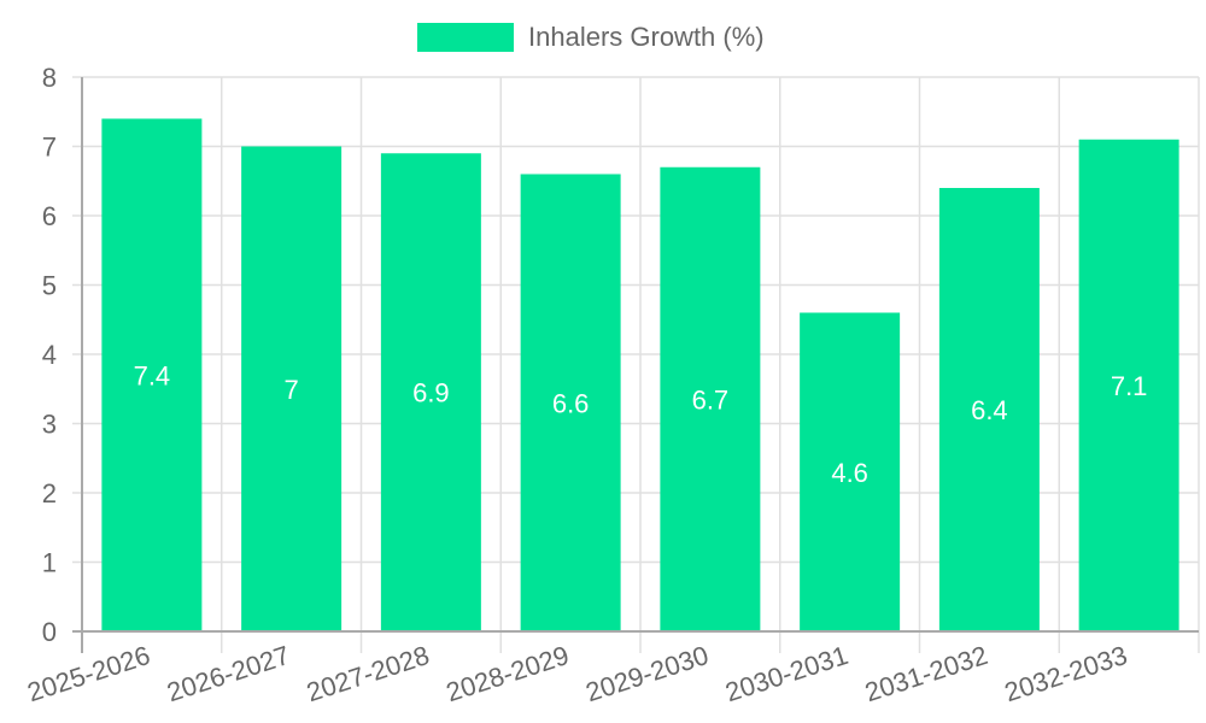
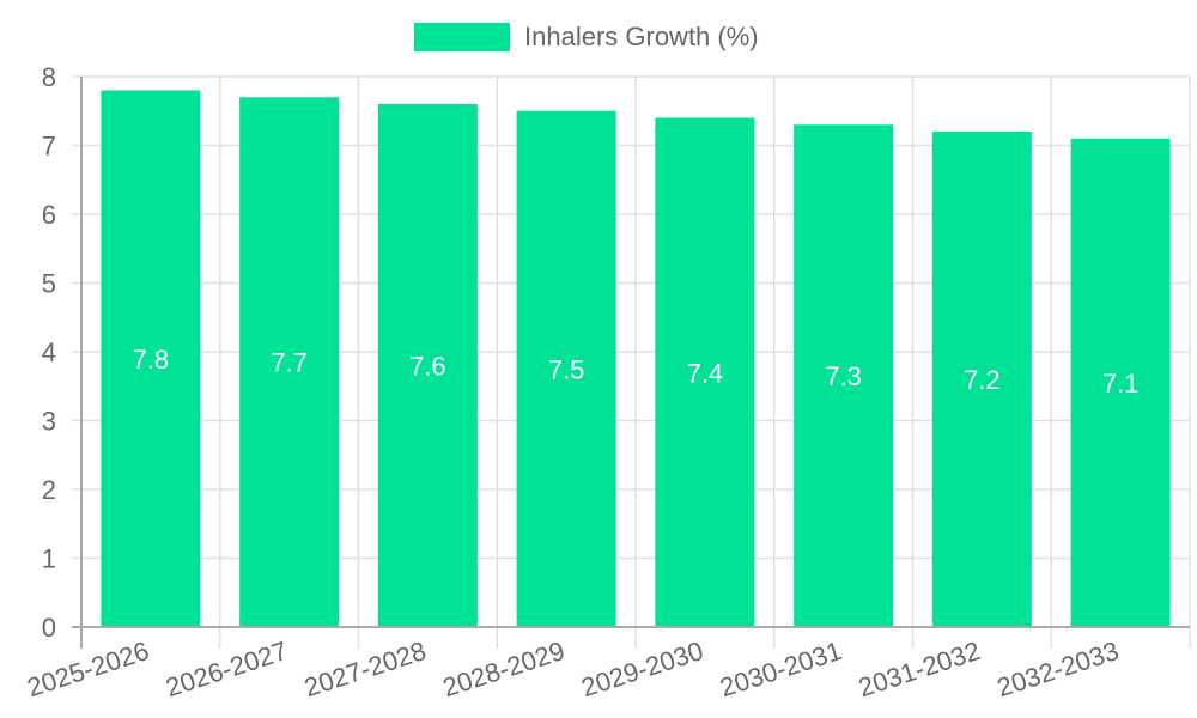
2025-2026: 7.4 -> 7.8
2026-2027: 7 -> 7.7
2027-2028: 6.9 -> 7.6
2028-2029: 6.6 -> 7.5
2029-2030: 6.7 -> 7.4
2030-2031: 4.6 -> 7.3
2031-2032: 6.4 -> 7.2
